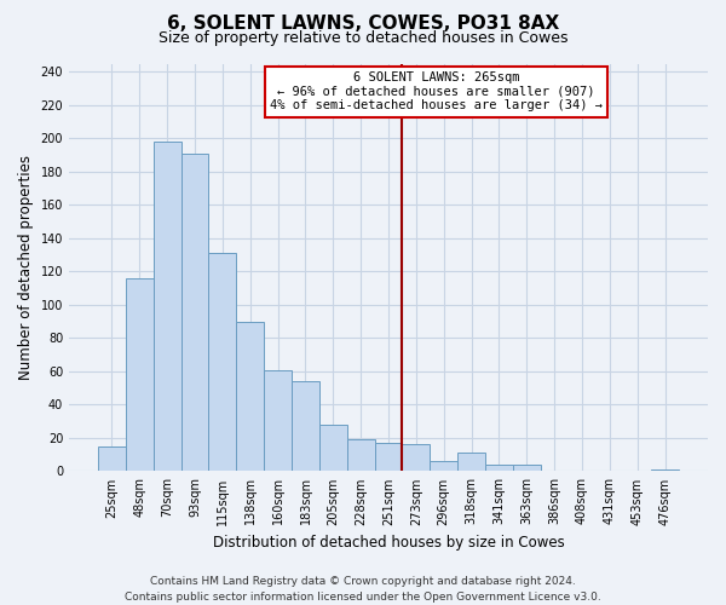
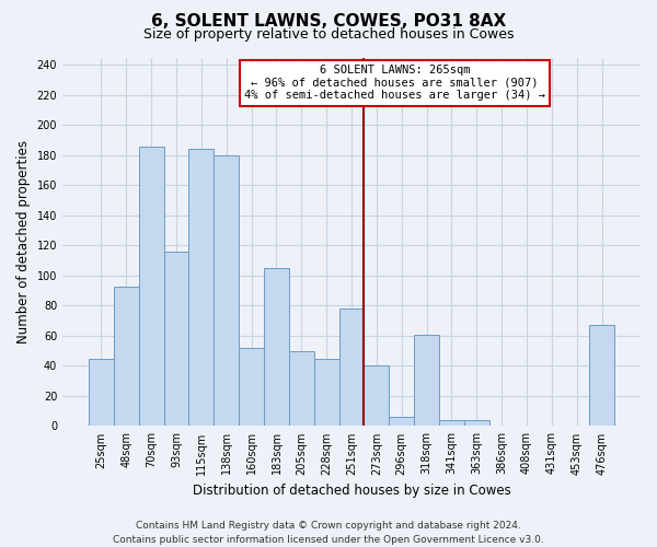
25sqm: 15 -> 45
48sqm: 116 -> 93
70sqm: 198 -> 186
93sqm: 191 -> 116
115sqm: 131 -> 184
138sqm: 90 -> 180
160sqm: 61 -> 52
183sqm: 54 -> 105
205sqm: 28 -> 50
228sqm: 19 -> 45
251sqm: 17 -> 78
273sqm: 16 -> 40
318sqm: 11 -> 61
476sqm: 1 -> 67
